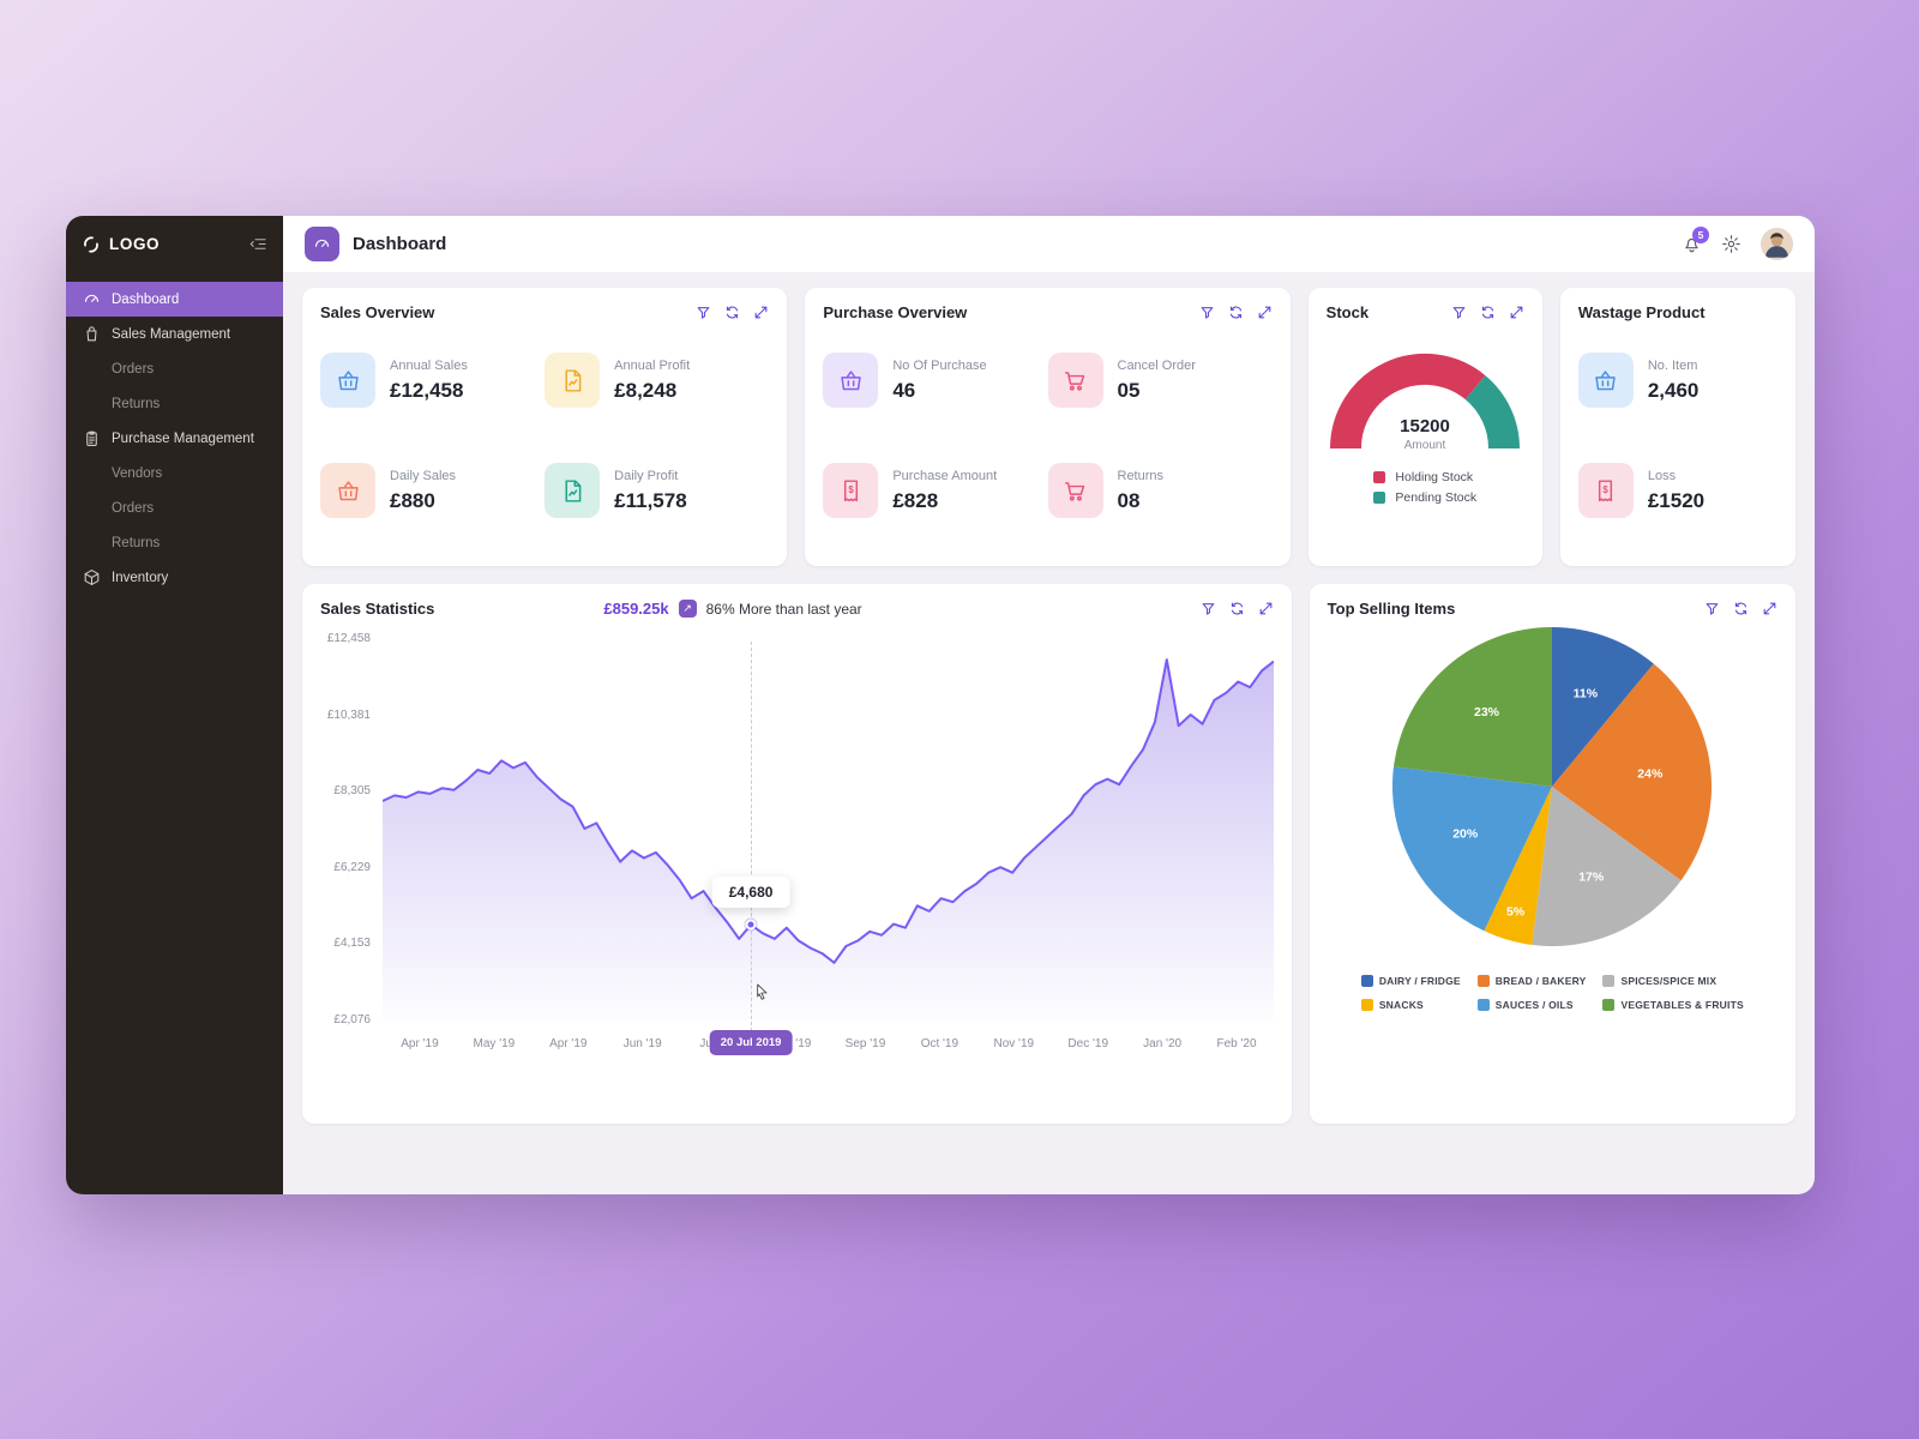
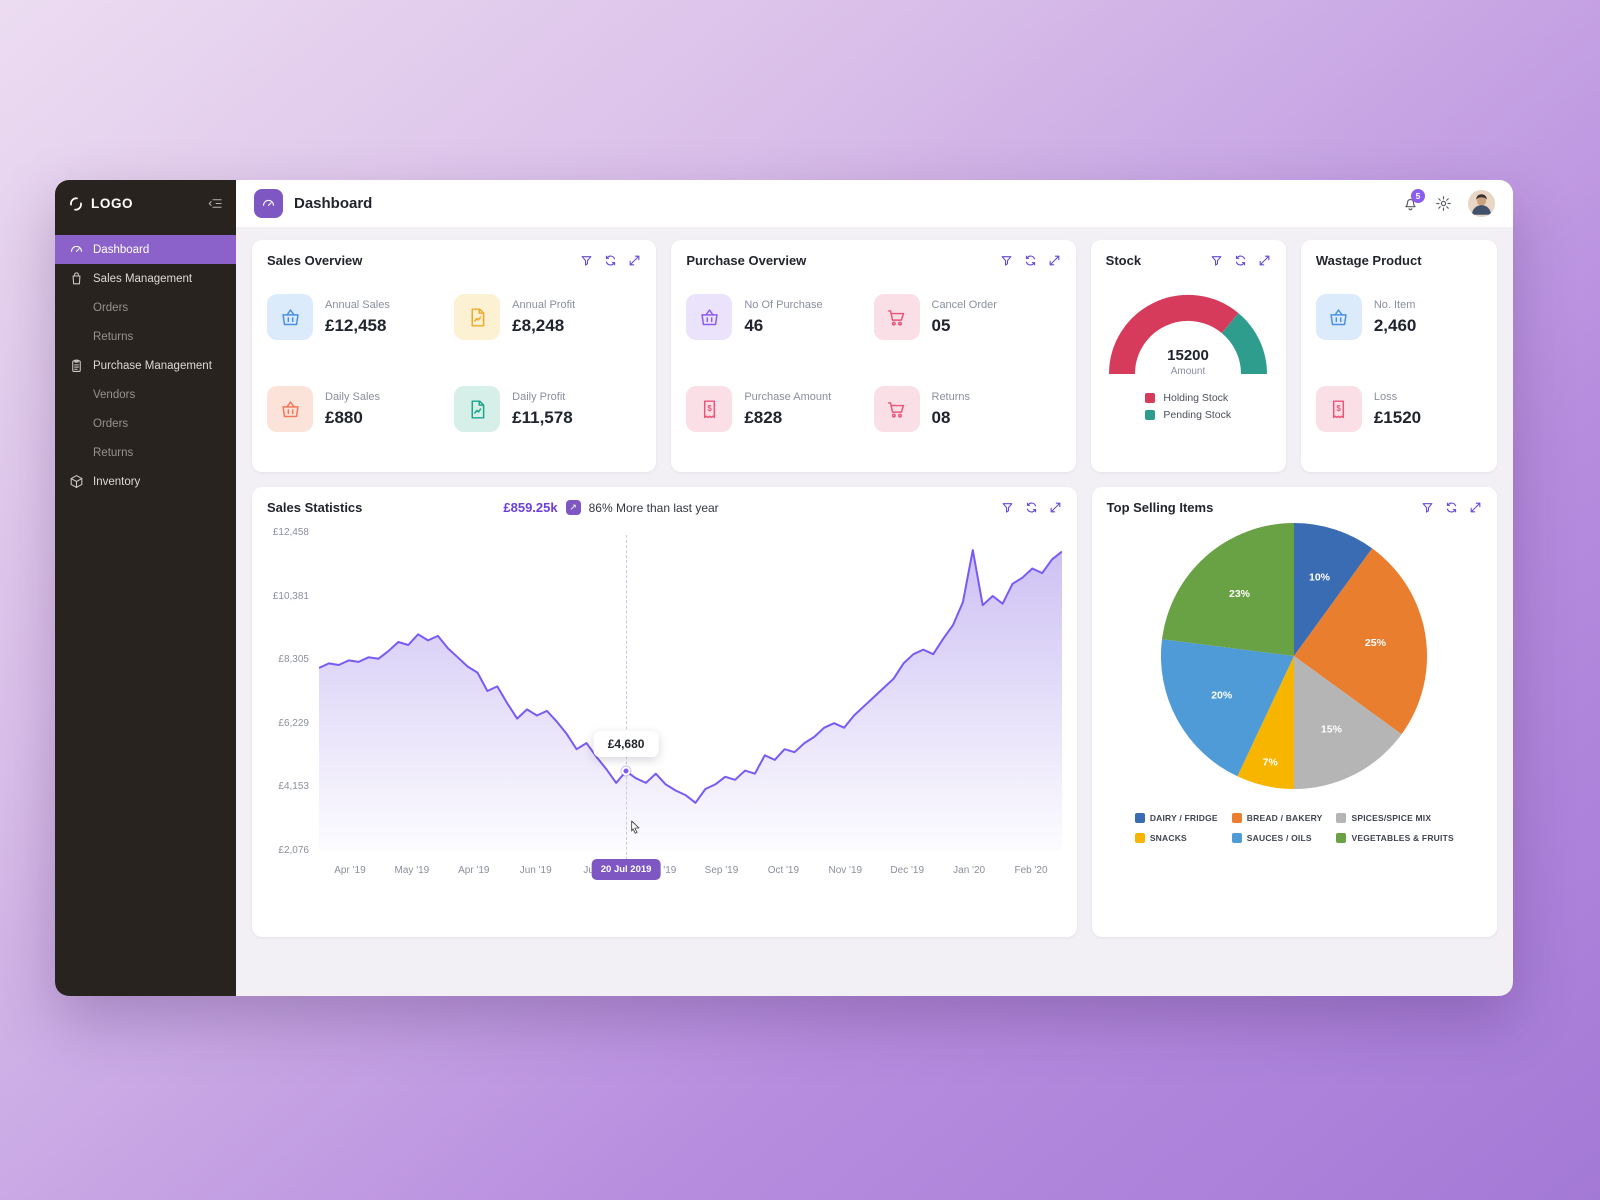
Top Selling Items/DAIRY / FRIDGE: 11% -> 10%
Top Selling Items/BREAD / BAKERY: 24% -> 25%
Top Selling Items/SPICES/SPICE MIX: 17% -> 15%
Top Selling Items/SNACKS: 5% -> 7%
